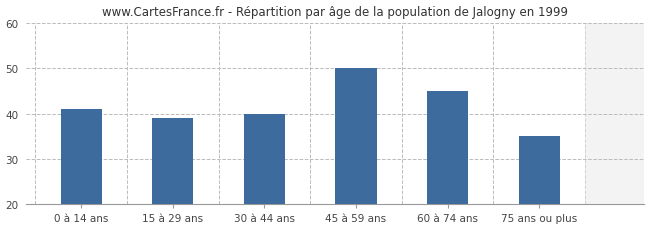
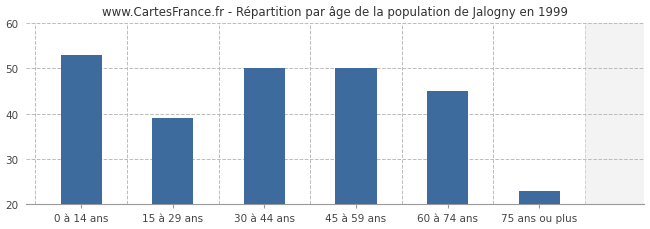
0 à 14 ans: 41 -> 53
30 à 44 ans: 40 -> 50
75 ans ou plus: 35 -> 23
